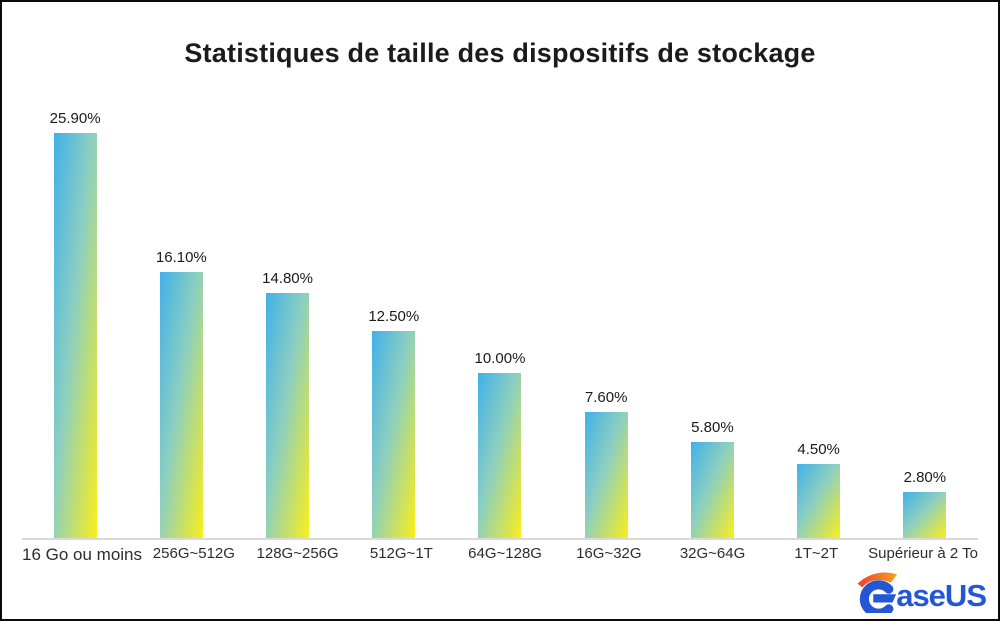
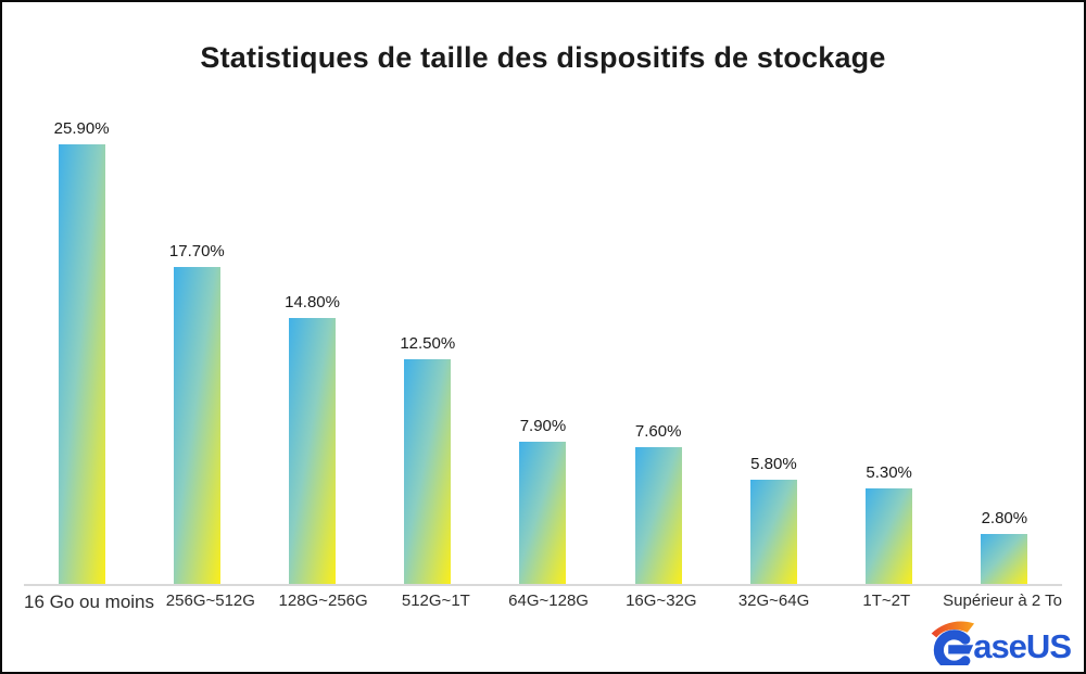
256G~512G: 16.10% -> 17.70%
64G~128G: 10.00% -> 7.90%
1T~2T: 4.50% -> 5.30%
